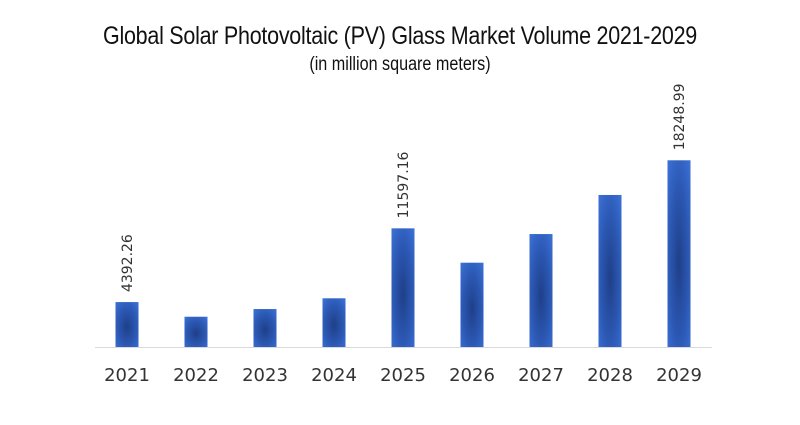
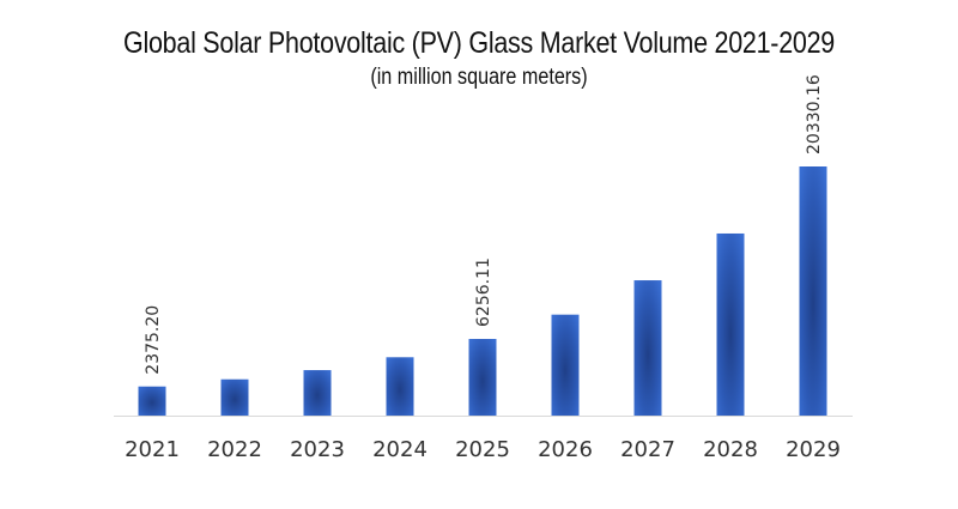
2021: 4392.26 -> 2375.20
2025: 11597.16 -> 6256.11
2029: 18248.99 -> 20330.16
